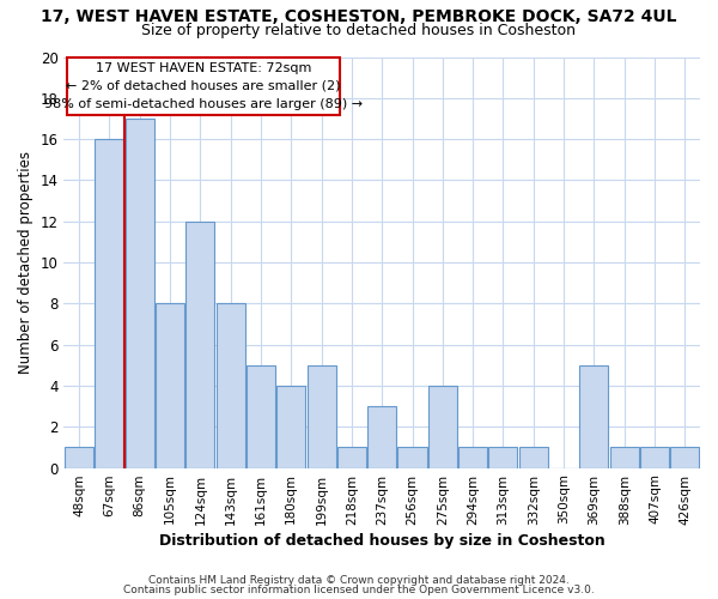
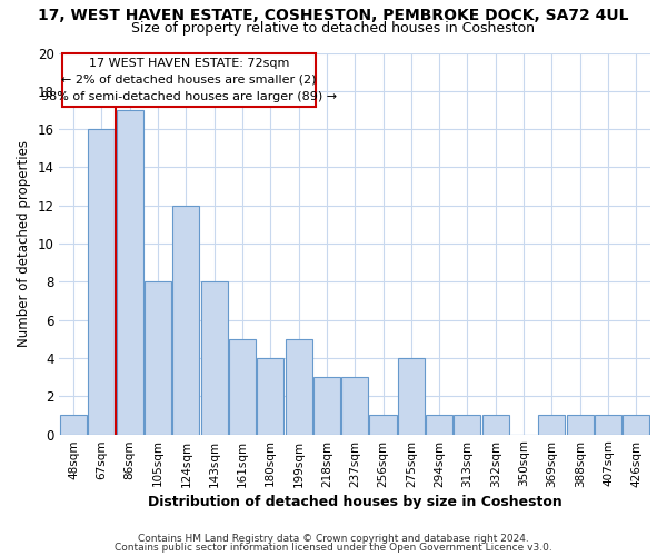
218sqm: 1 -> 3
369sqm: 5 -> 1
